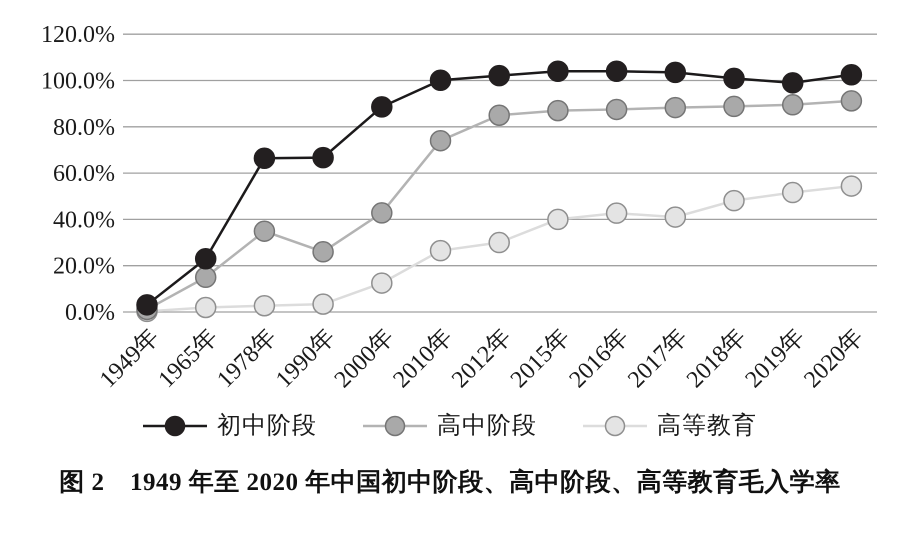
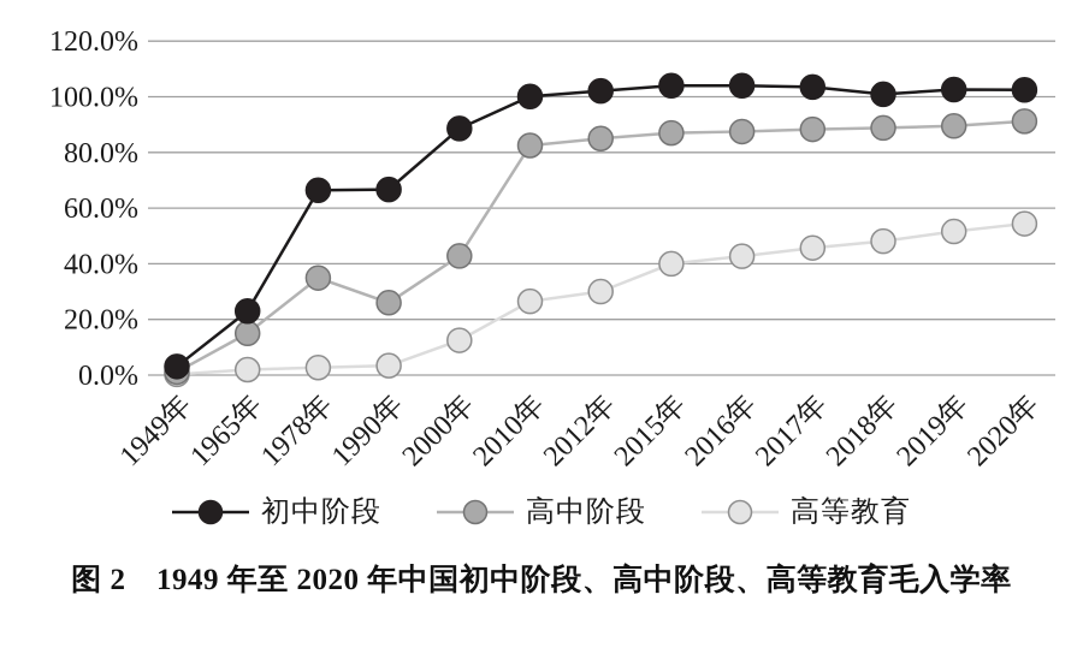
高中阶段/2010年: 74% -> 82%
高等教育/2017年: 41% -> 46%
初中阶段/2019年: 99% -> 103%
